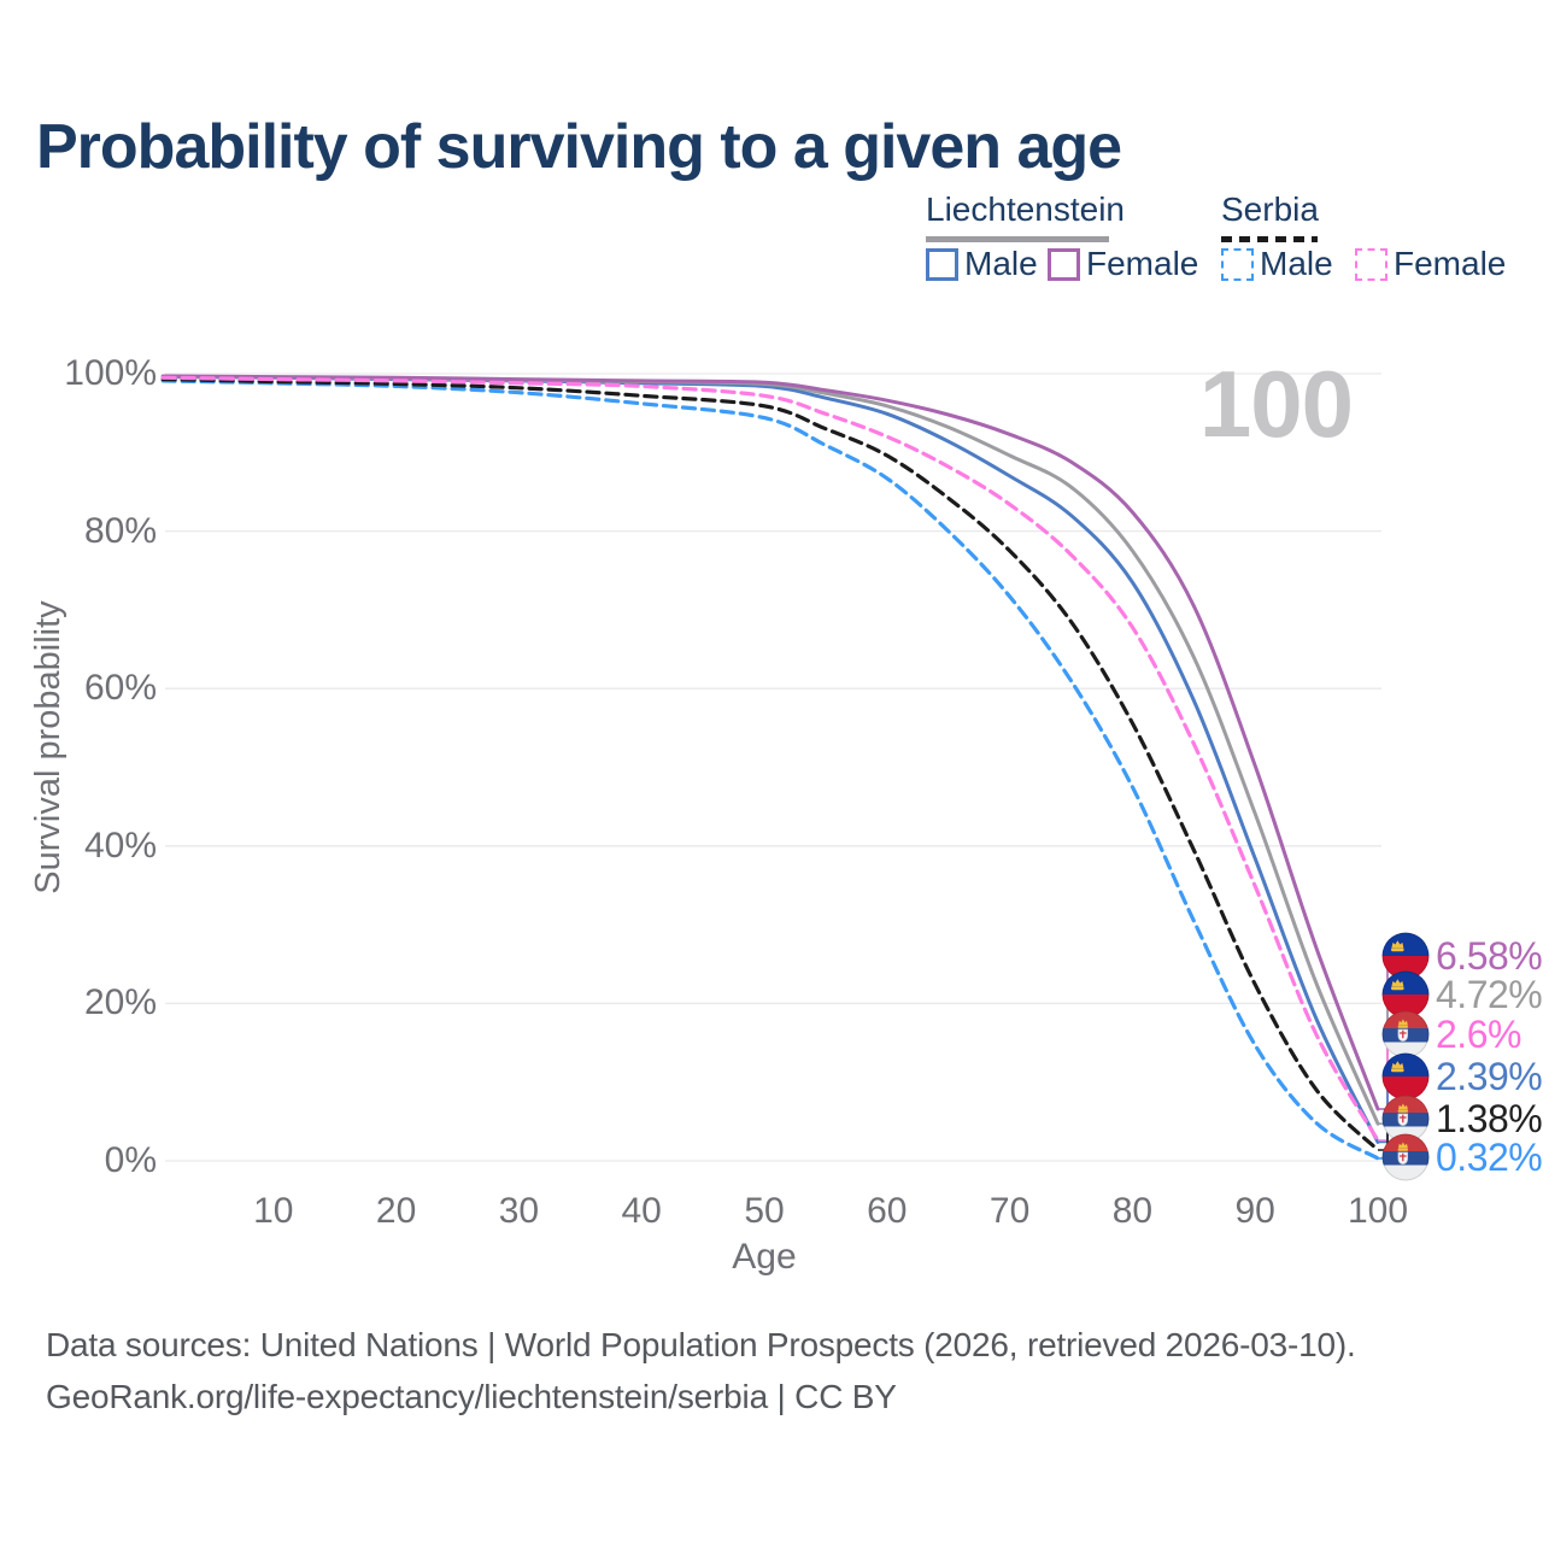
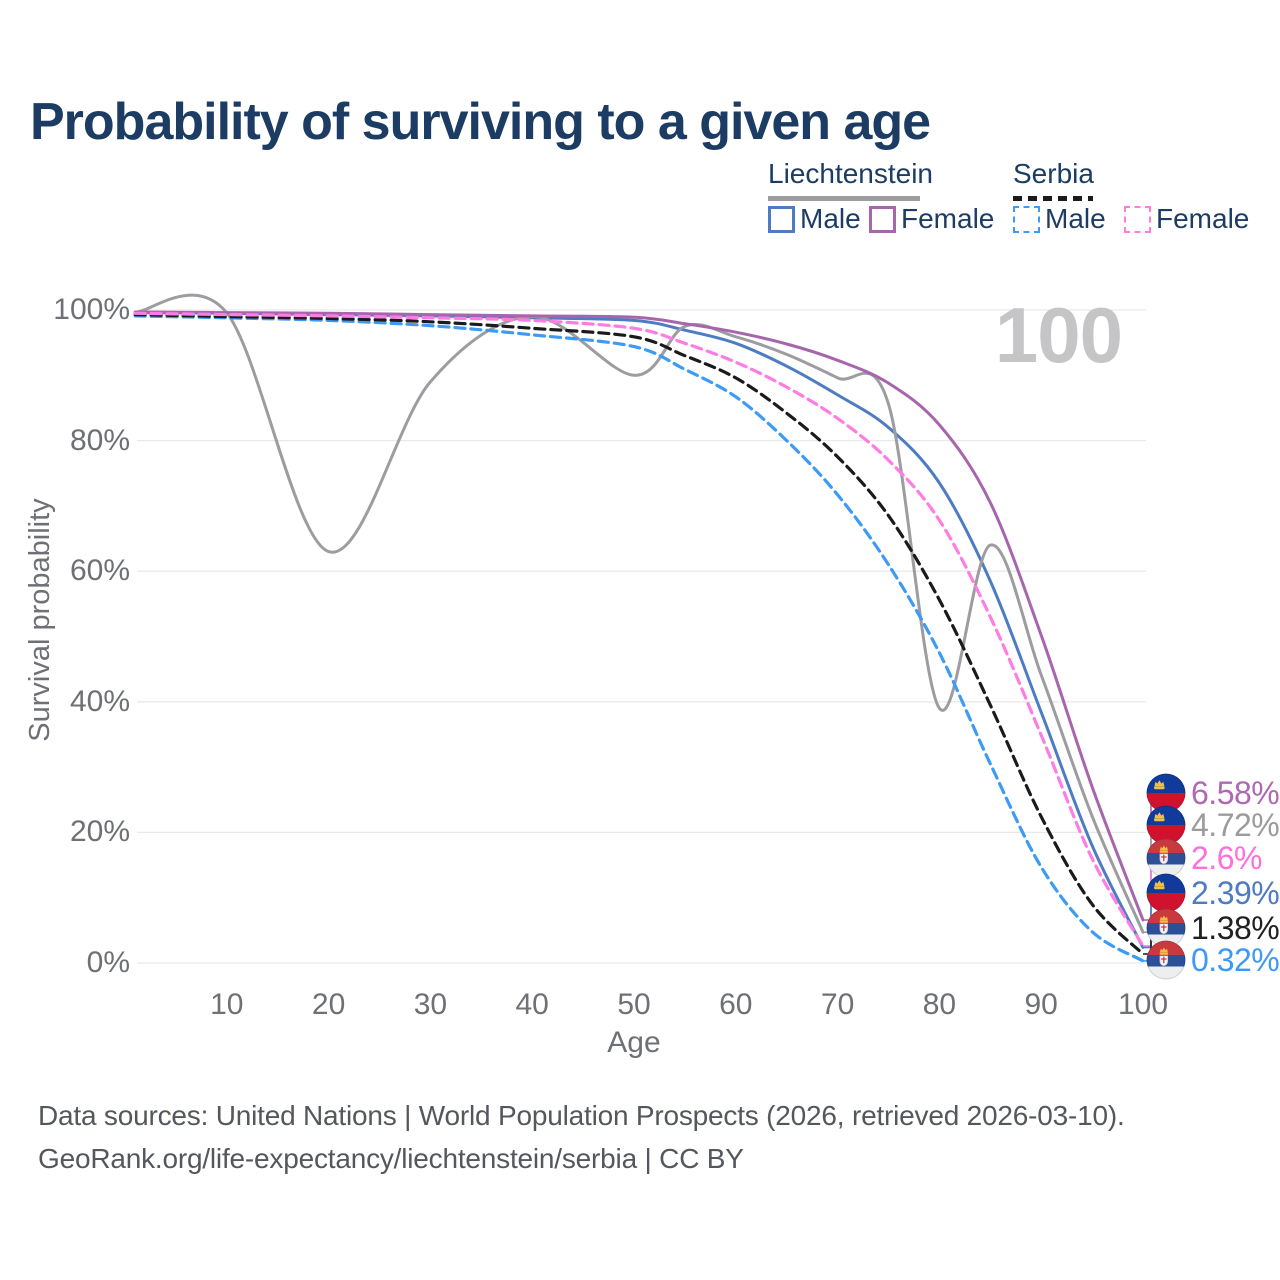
Liechtenstein/20: 99% -> 63%
Liechtenstein/30: 99% -> 89%
Liechtenstein/50: 99% -> 90%
Liechtenstein/80: 78% -> 39%
